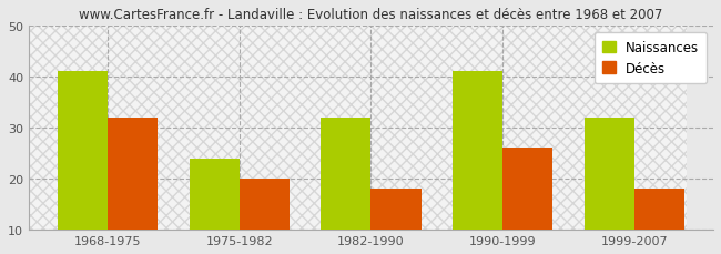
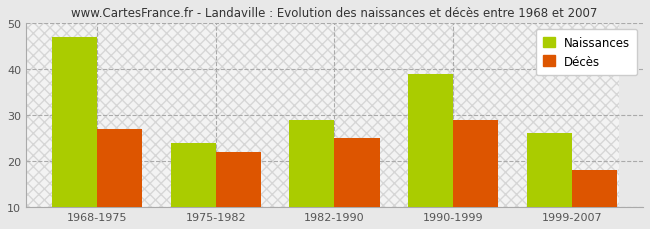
Naissances/1968-1975: 41 -> 47
Décès/1968-1975: 32 -> 27
Décès/1975-1982: 20 -> 22
Naissances/1982-1990: 32 -> 29
Décès/1982-1990: 18 -> 25
Naissances/1990-1999: 41 -> 39
Décès/1990-1999: 26 -> 29
Naissances/1999-2007: 32 -> 26
